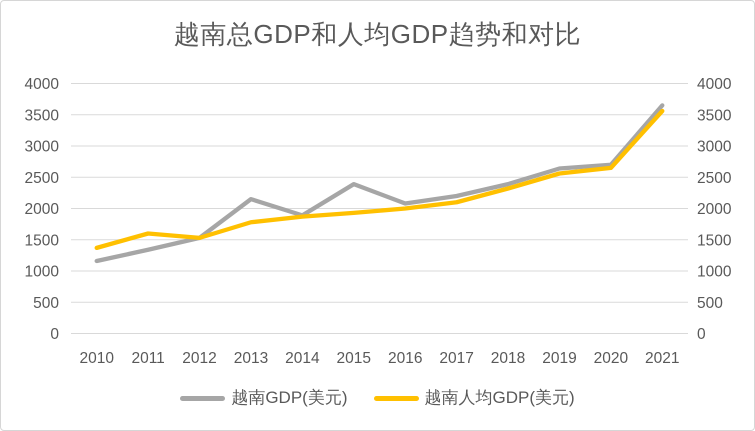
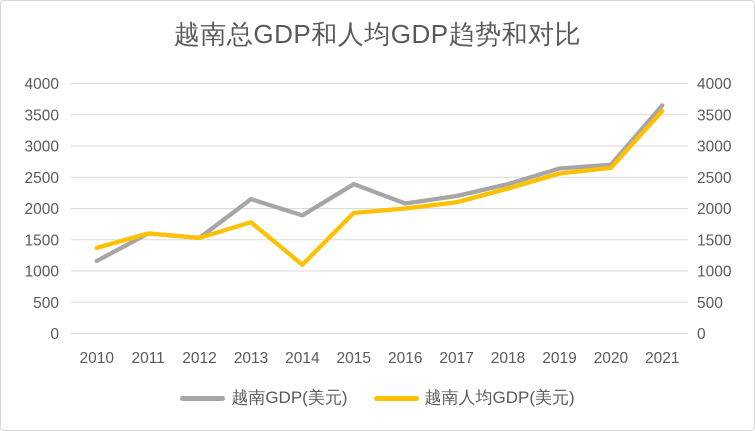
越南GDP(美元)/2011: 1300 -> 1600
越南人均GDP(美元)/2014: 1900 -> 1100
